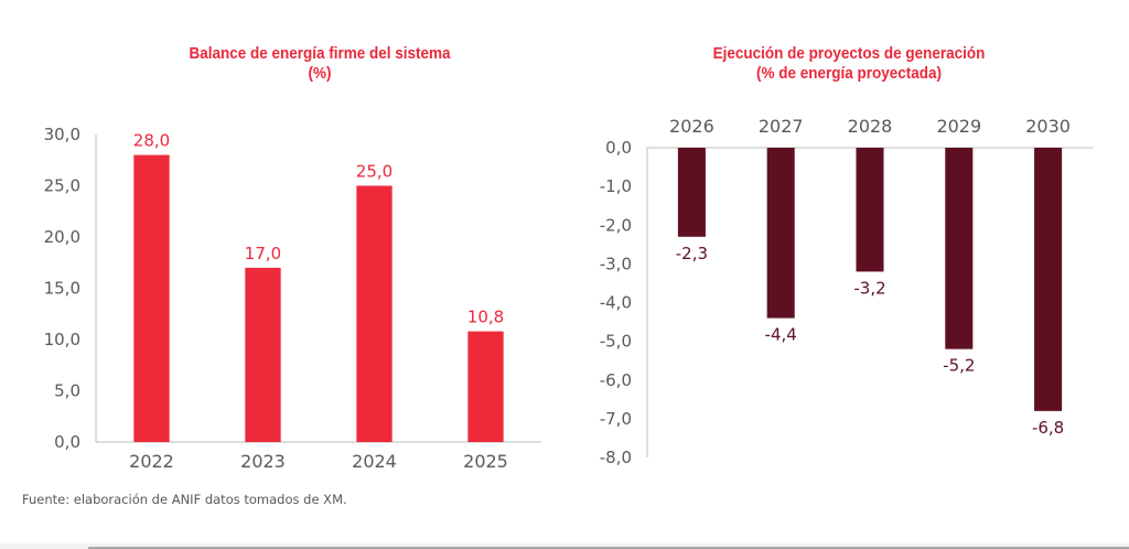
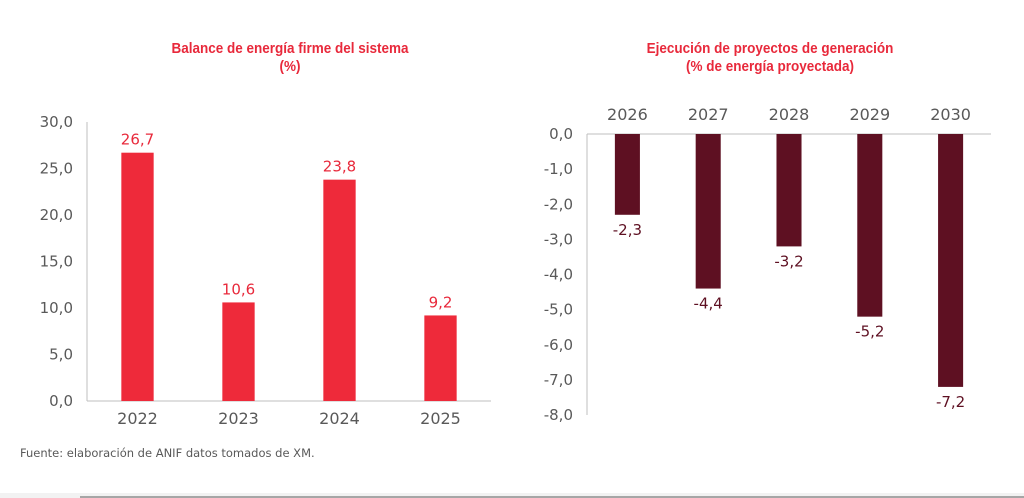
Balance de energía firme del sistema/2022: 28,0 -> 26,7
Balance de energía firme del sistema/2023: 17,0 -> 10,6
Balance de energía firme del sistema/2024: 25,0 -> 23,8
Balance de energía firme del sistema/2025: 10,8 -> 9,2
Ejecución de proyectos de generación/2030: -6,8 -> -7,2
